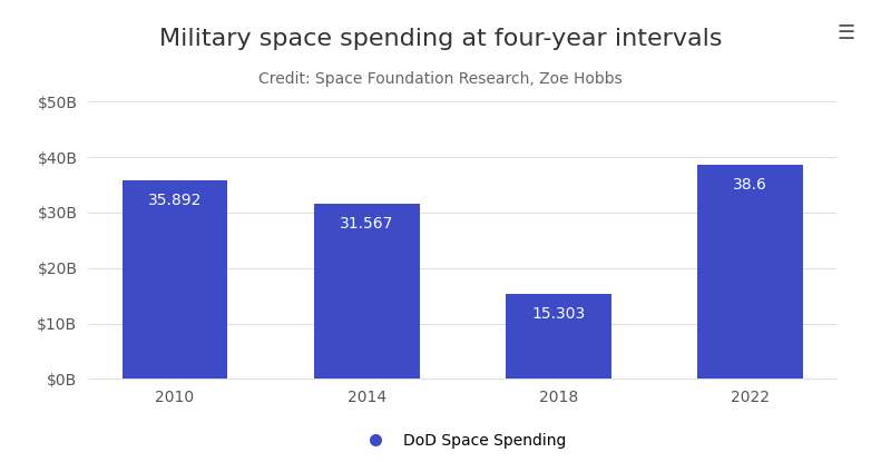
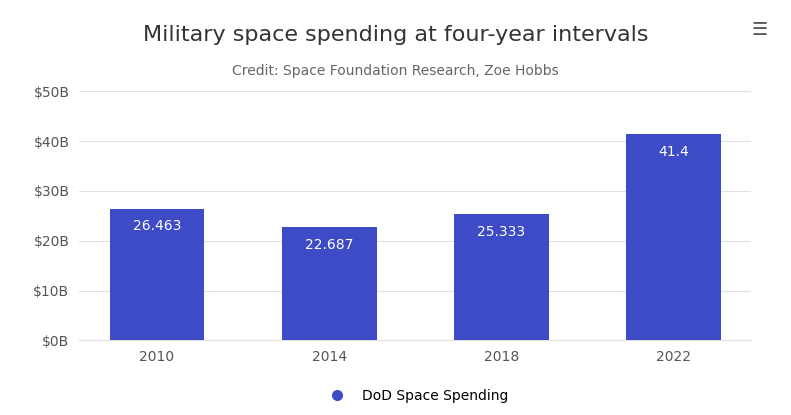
2010: 35.892 -> 26.463
2014: 31.567 -> 22.687
2018: 15.303 -> 25.333
2022: 38.6 -> 41.4
